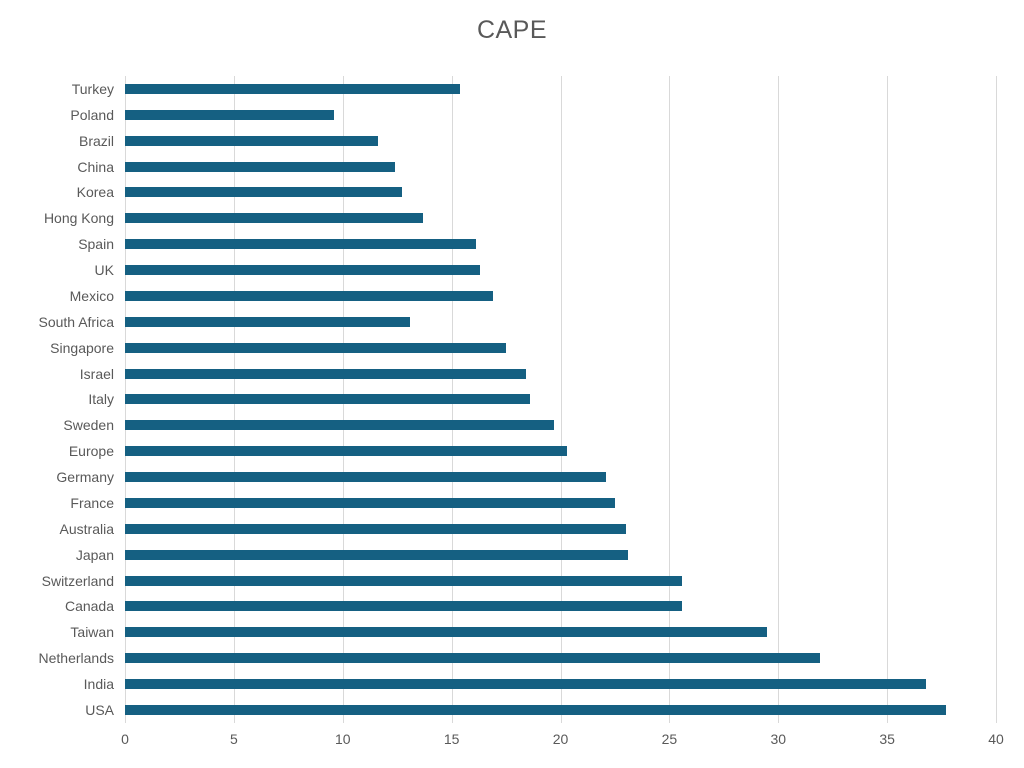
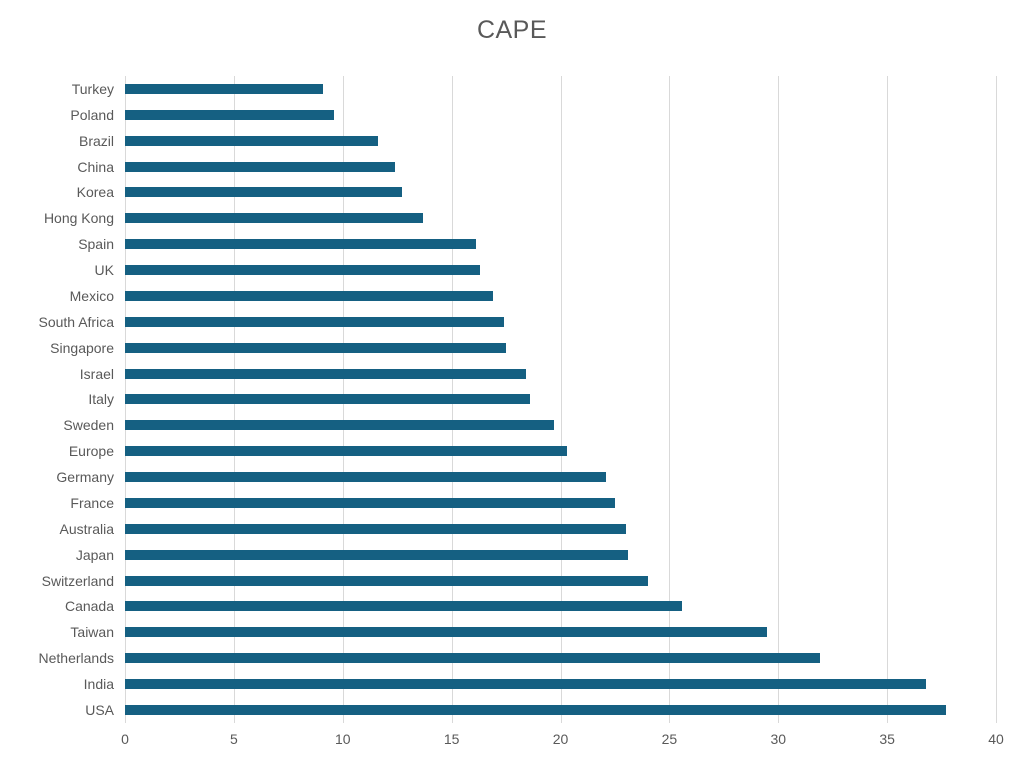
Turkey: 15.4 -> 9.1
South Africa: 13.1 -> 17.4
Switzerland: 25.6 -> 24.0
